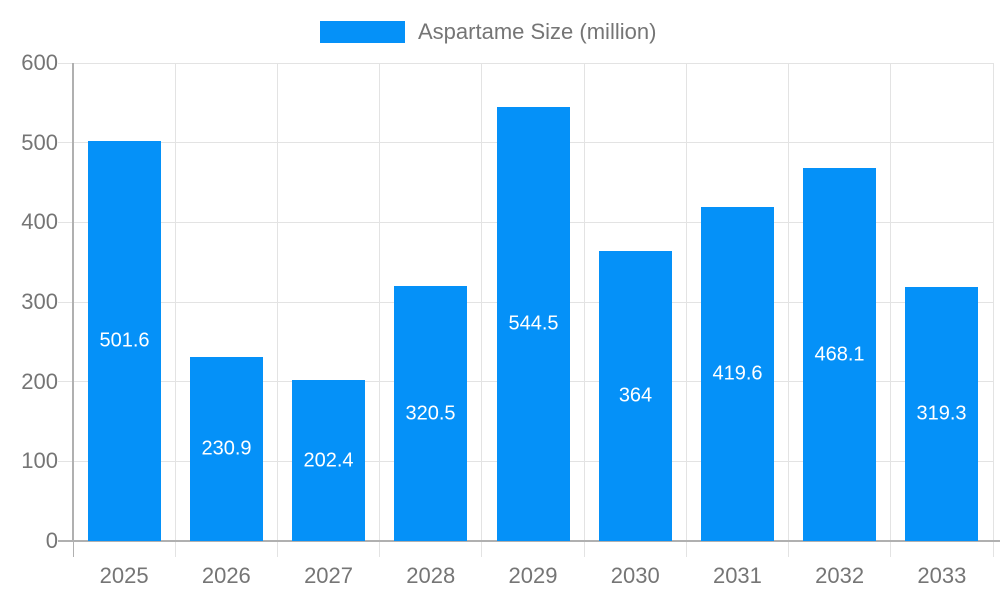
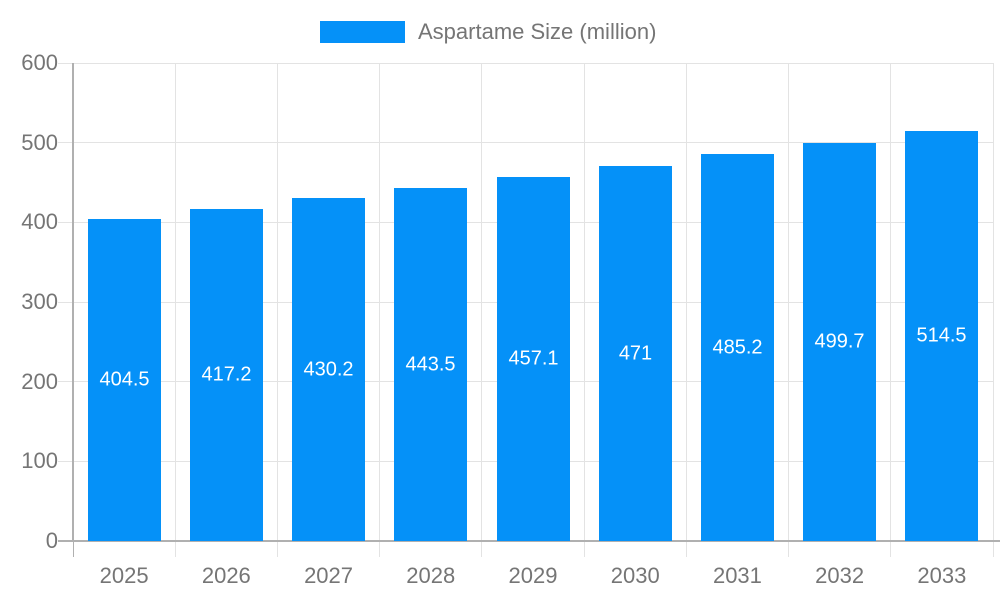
2025: 501.6 -> 404.5
2026: 230.9 -> 417.2
2027: 202.4 -> 430.2
2028: 320.5 -> 443.5
2029: 544.5 -> 457.1
2030: 364 -> 471
2031: 419.6 -> 485.2
2032: 468.1 -> 499.7
2033: 319.3 -> 514.5
